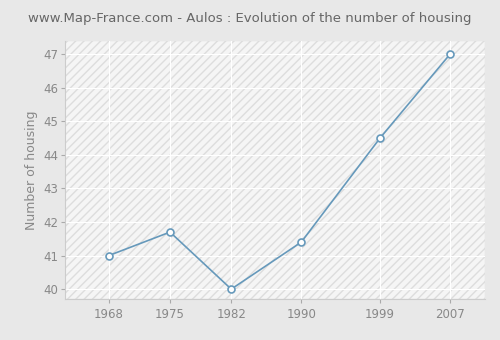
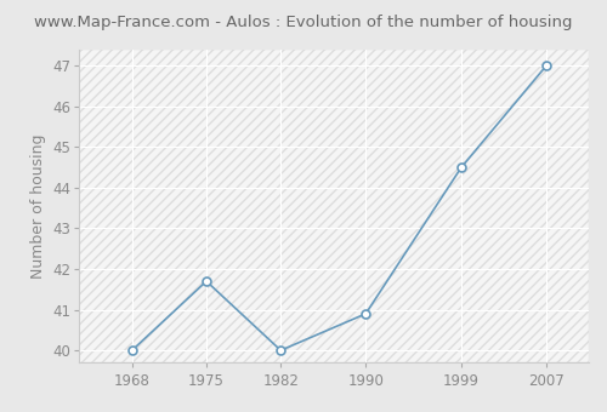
1968: 41.0 -> 40.0
1990: 41.4 -> 40.9
